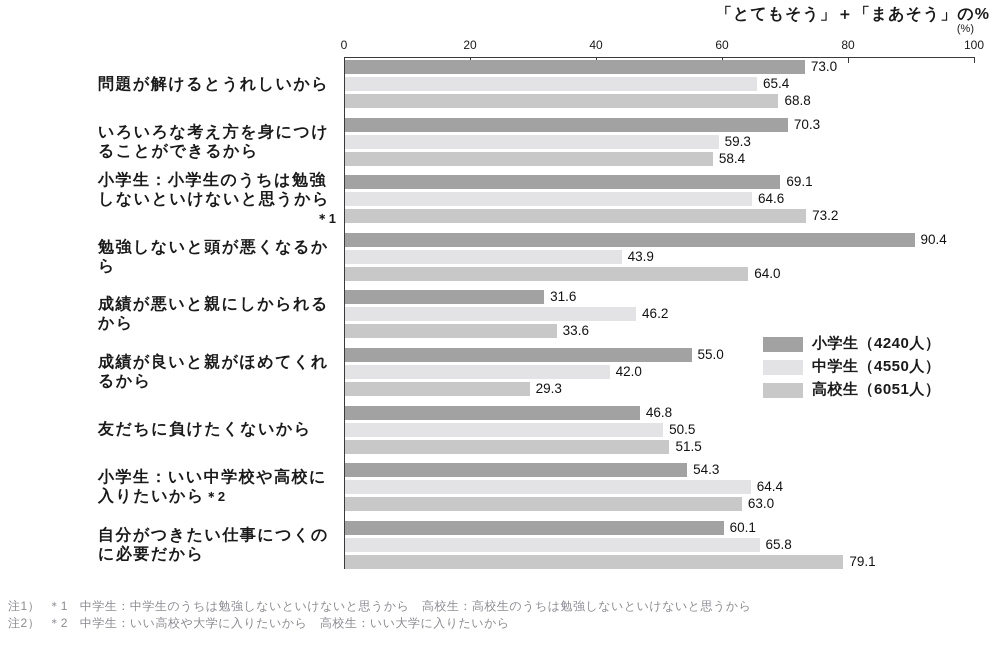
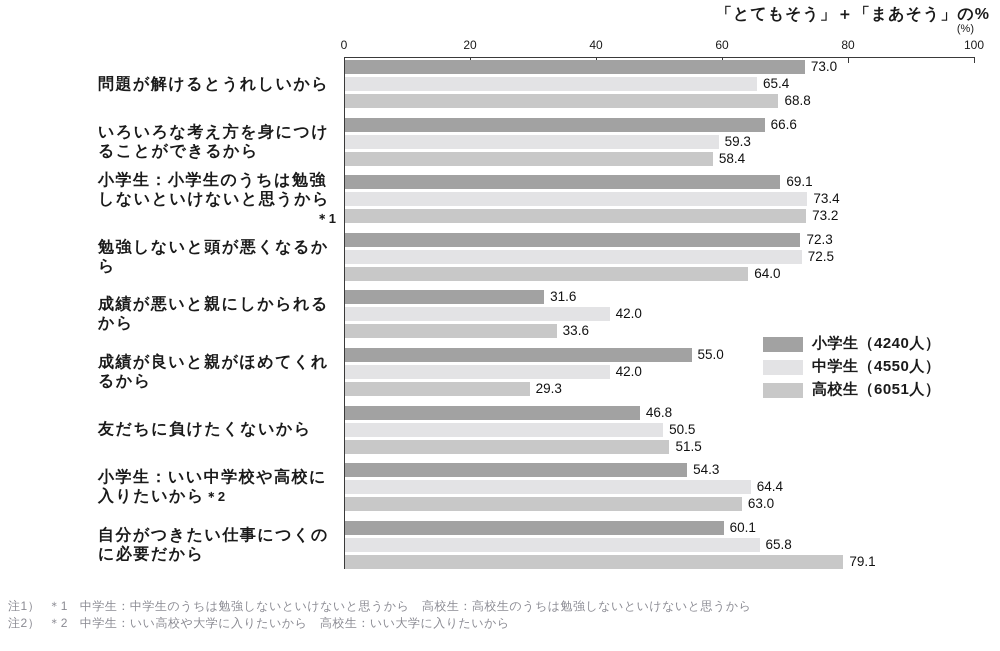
小学生（4240人）/いろいろな考え方を身につけることができるから: 70.3 -> 66.6
中学生（4550人）/小学生：小学生のうちは勉強しないといけないと思うから＊1: 64.6 -> 73.4
小学生（4240人）/勉強しないと頭が悪くなるから: 90.4 -> 72.3
中学生（4550人）/勉強しないと頭が悪くなるから: 43.9 -> 72.5
中学生（4550人）/成績が悪いと親にしかられるから: 46.2 -> 42.0
